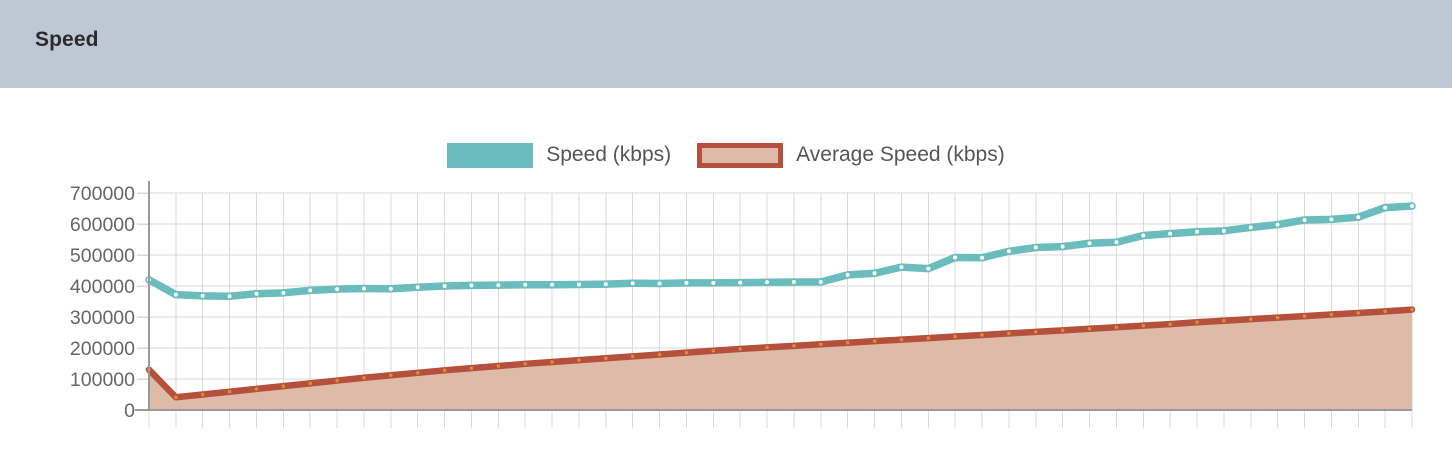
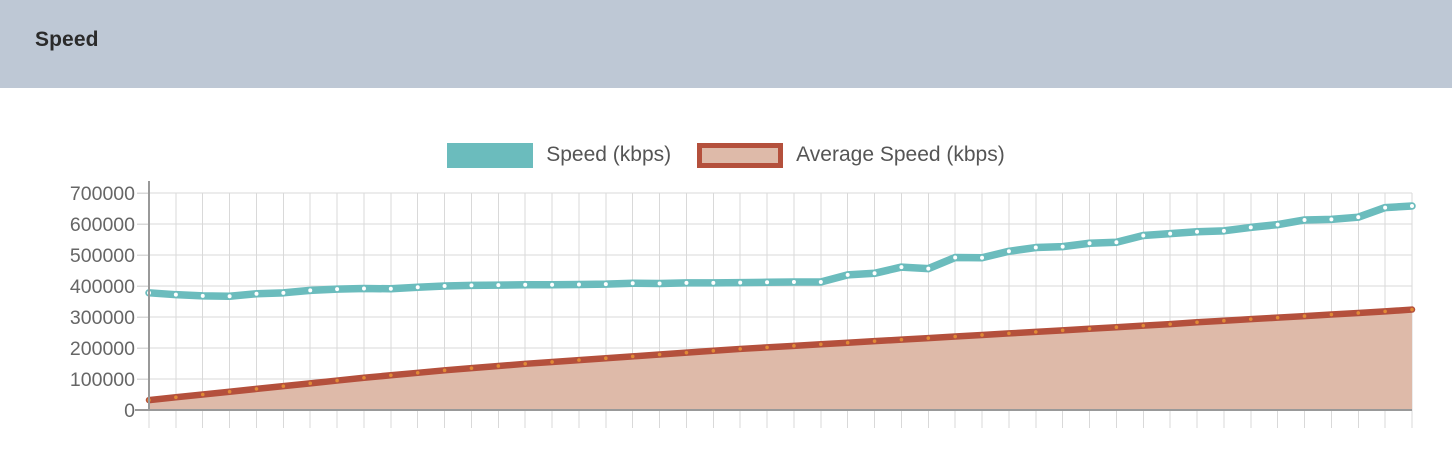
Speed (kbps)/0: 420000 -> 380000
Average Speed (kbps)/0: 130000 -> 30000
